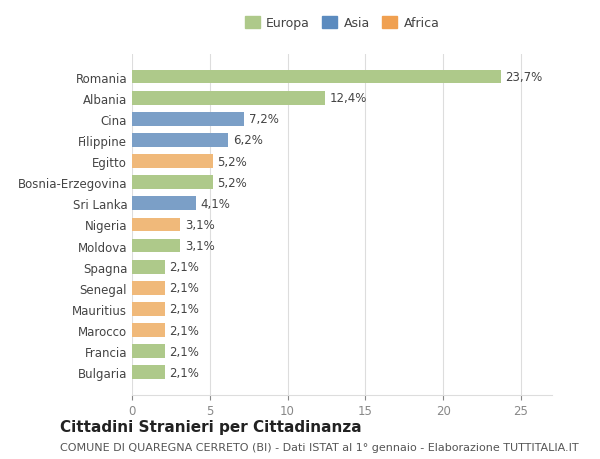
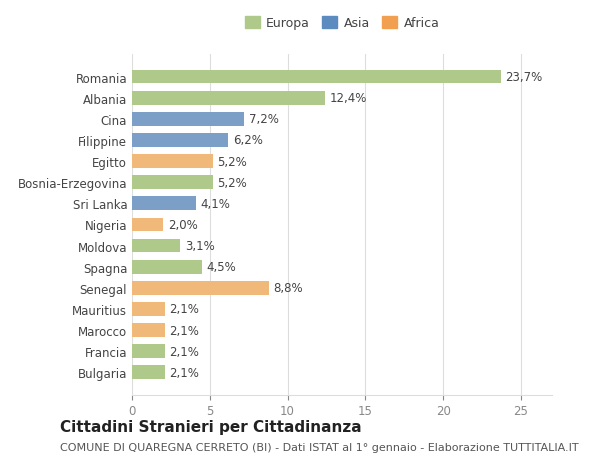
Nigeria: 3,1% -> 2,0%
Spagna: 2,1% -> 4,5%
Senegal: 2,1% -> 8,8%
